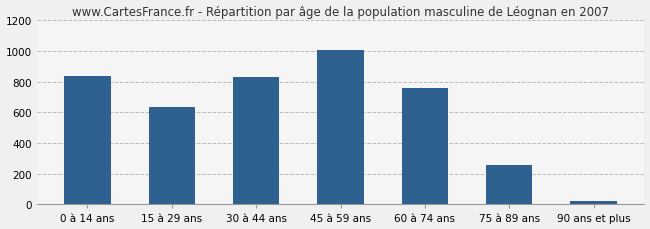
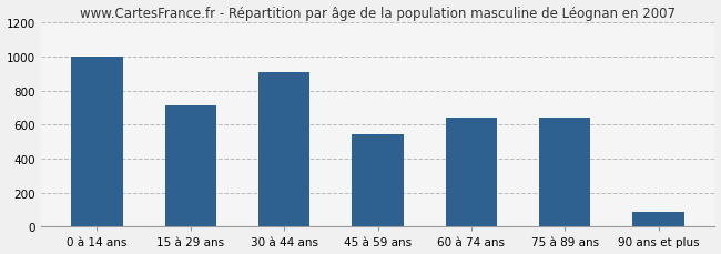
0 à 14 ans: 840 -> 1000
15 à 29 ans: 640 -> 710
30 à 44 ans: 830 -> 910
45 à 59 ans: 1000 -> 540
60 à 74 ans: 760 -> 640
75 à 89 ans: 260 -> 640
90 ans et plus: 20 -> 90
